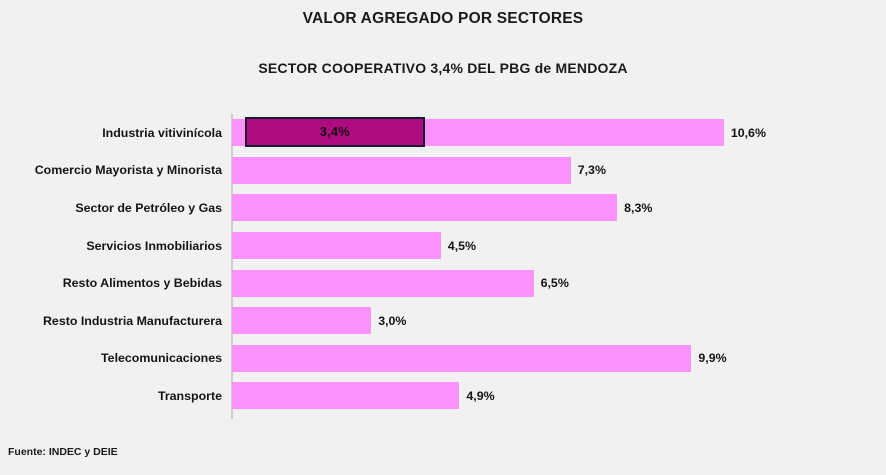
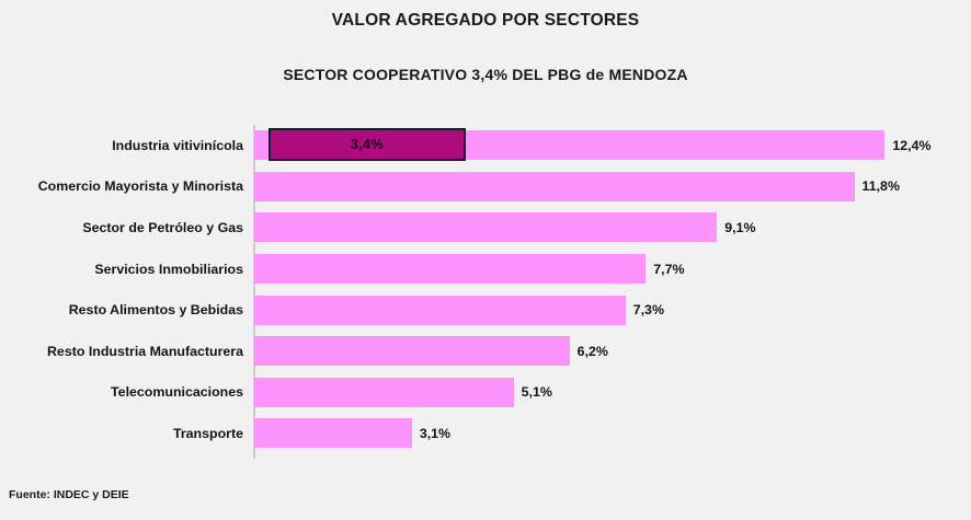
Industria vitivinícola: 10,6% -> 12,4%
Comercio Mayorista y Minorista: 7,3% -> 11,8%
Sector de Petróleo y Gas: 8,3% -> 9,1%
Servicios Inmobiliarios: 4,5% -> 7,7%
Resto Alimentos y Bebidas: 6,5% -> 7,3%
Resto Industria Manufacturera: 3,0% -> 6,2%
Telecomunicaciones: 9,9% -> 5,1%
Transporte: 4,9% -> 3,1%
